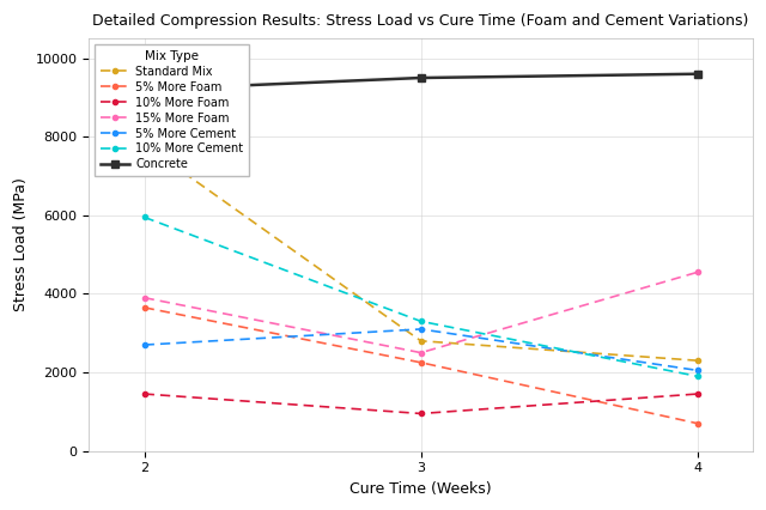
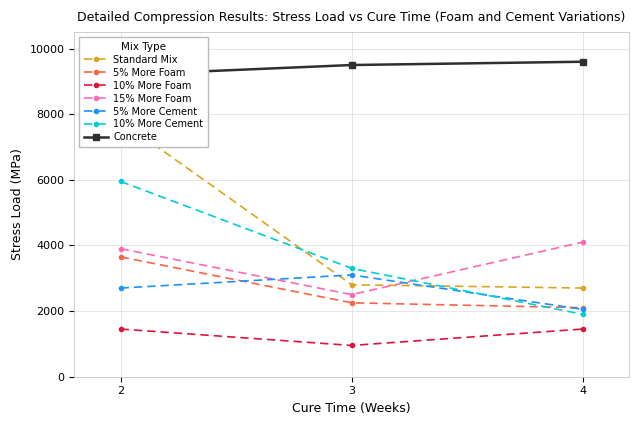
Standard Mix/4: 2300 -> 2700
5% More Foam/4: 700 -> 2100
15% More Foam/4: 4550 -> 4100
